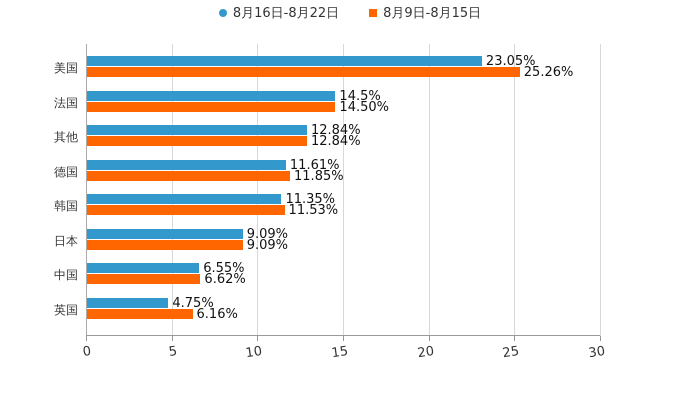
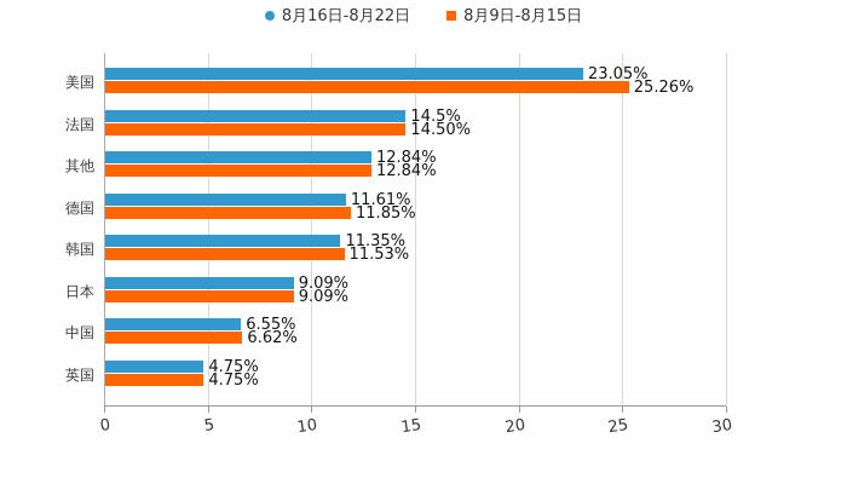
8月9日-8月15日/英国: 6.16% -> 4.75%
